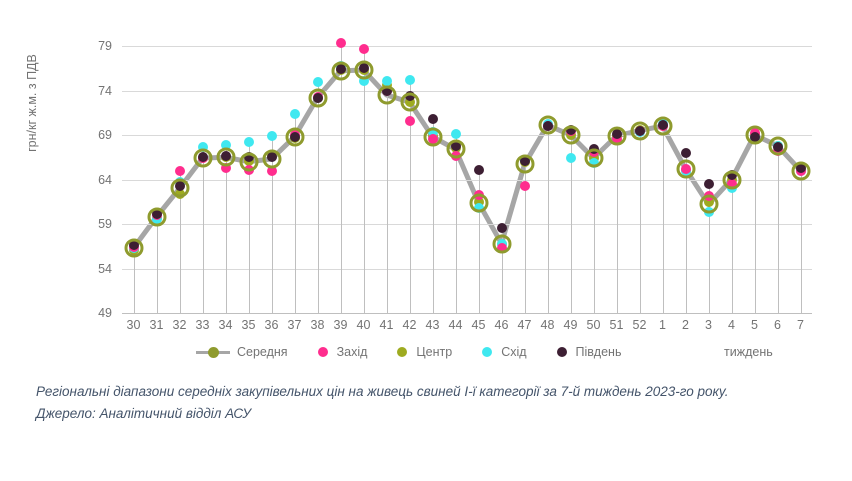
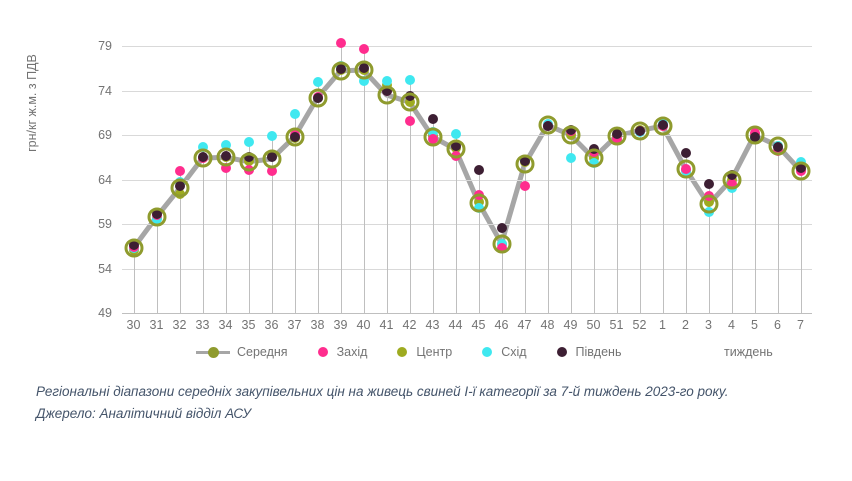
Схід/7: 65 -> 66
